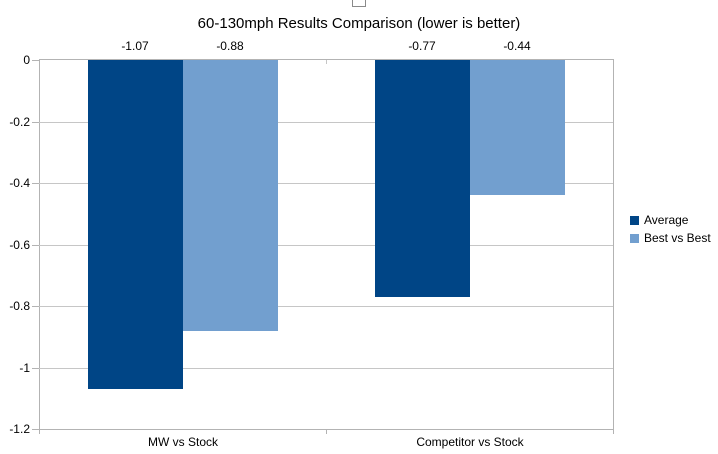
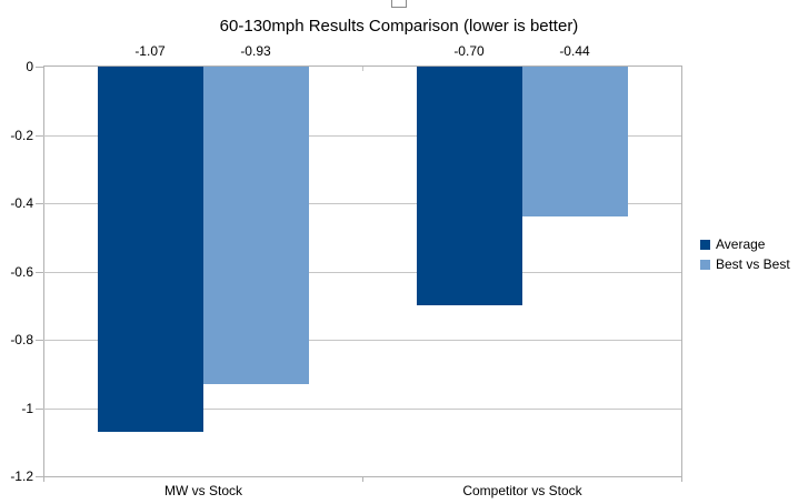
Best vs Best/MW vs Stock: -0.88 -> -0.93
Average/Competitor vs Stock: -0.77 -> -0.70
